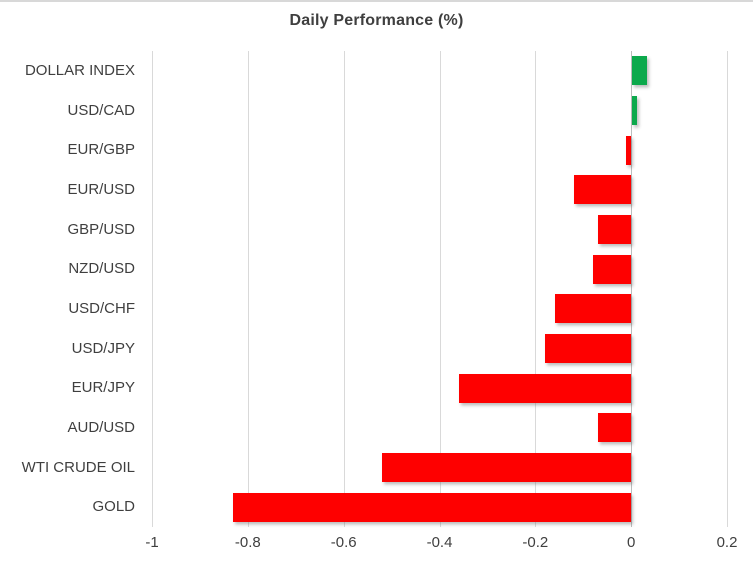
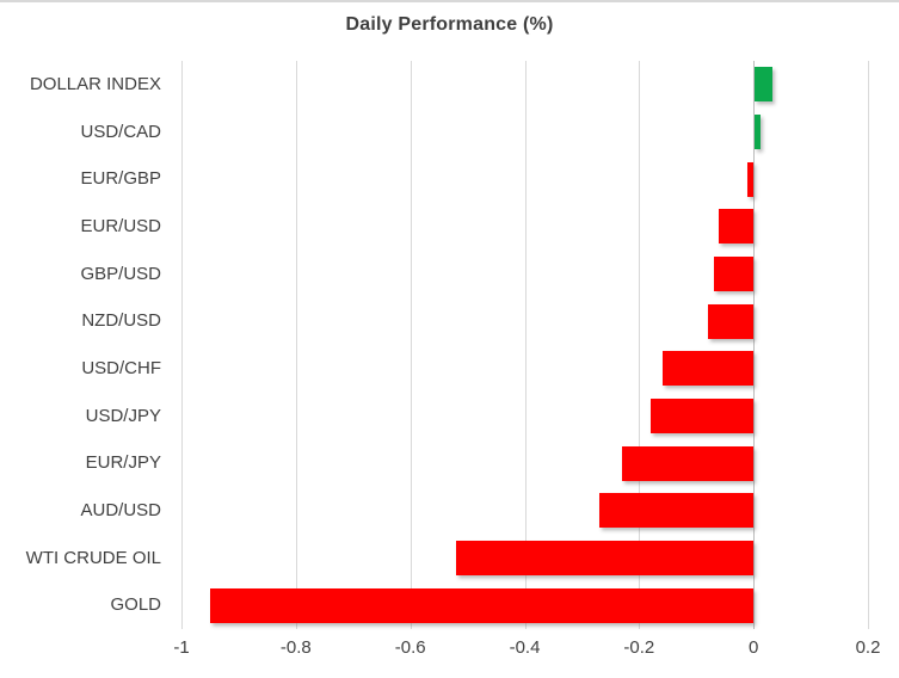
EUR/USD: -0.12 -> -0.06
EUR/JPY: -0.36 -> -0.23
AUD/USD: -0.07 -> -0.27
GOLD: -0.83 -> -0.95
